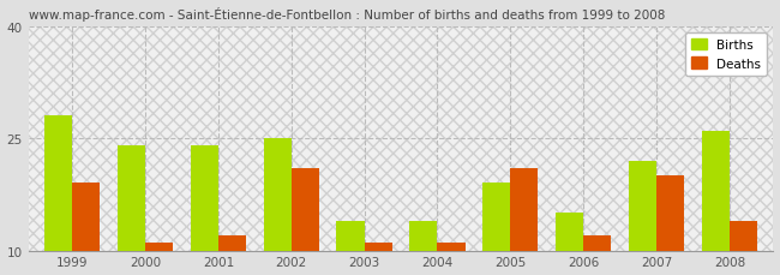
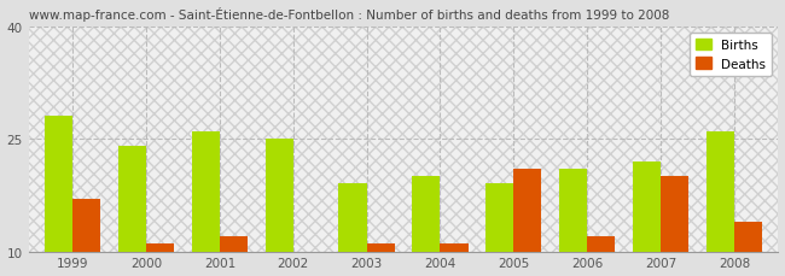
Deaths/1999: 19 -> 17
Births/2001: 24 -> 26
Deaths/2002: 21 -> 10
Births/2003: 14 -> 19
Births/2004: 14 -> 20
Births/2006: 15 -> 21
